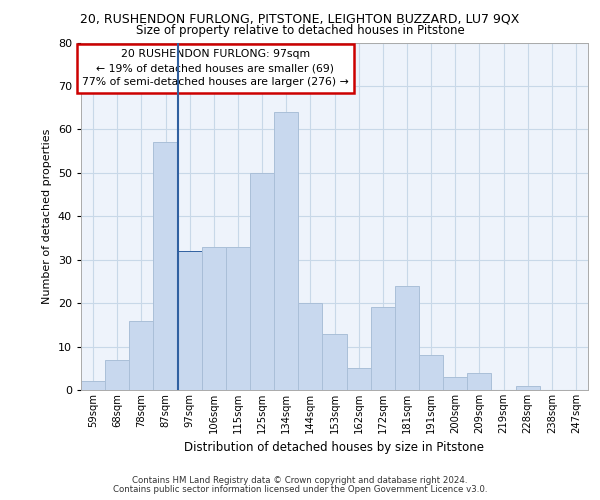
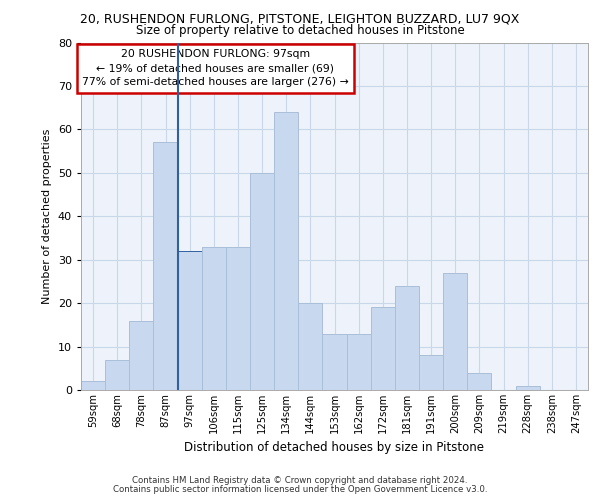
162sqm: 5 -> 13
200sqm: 3 -> 27
